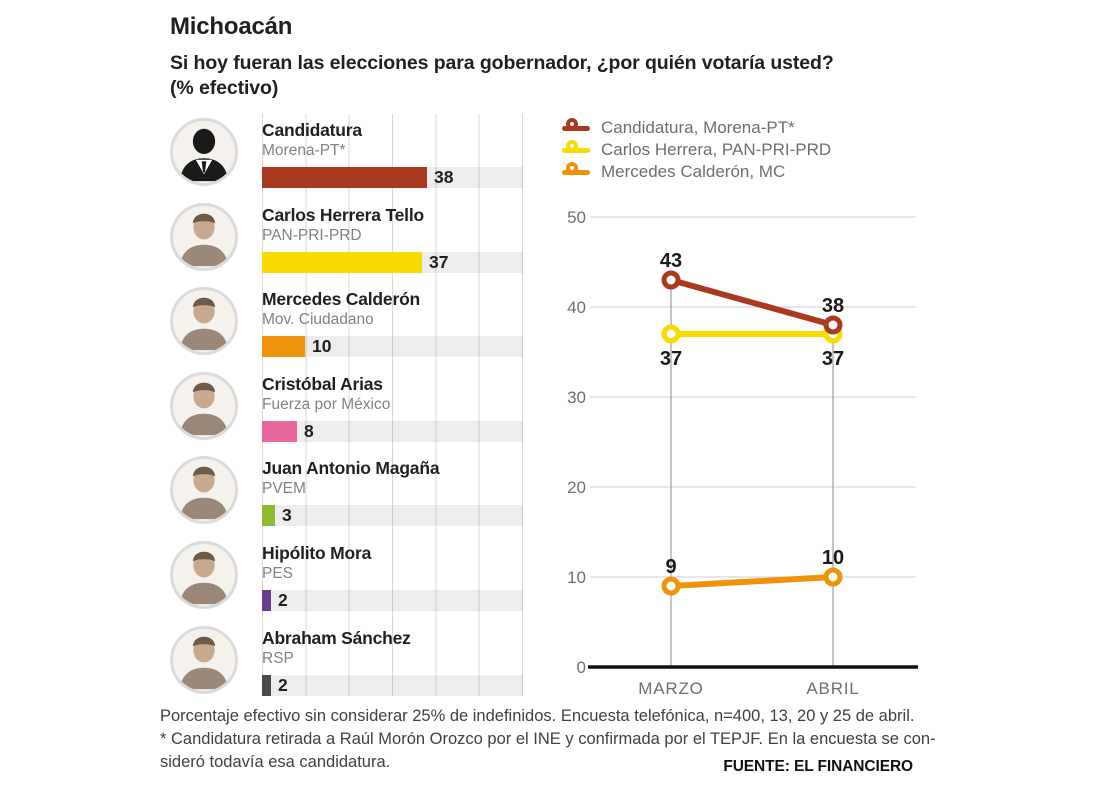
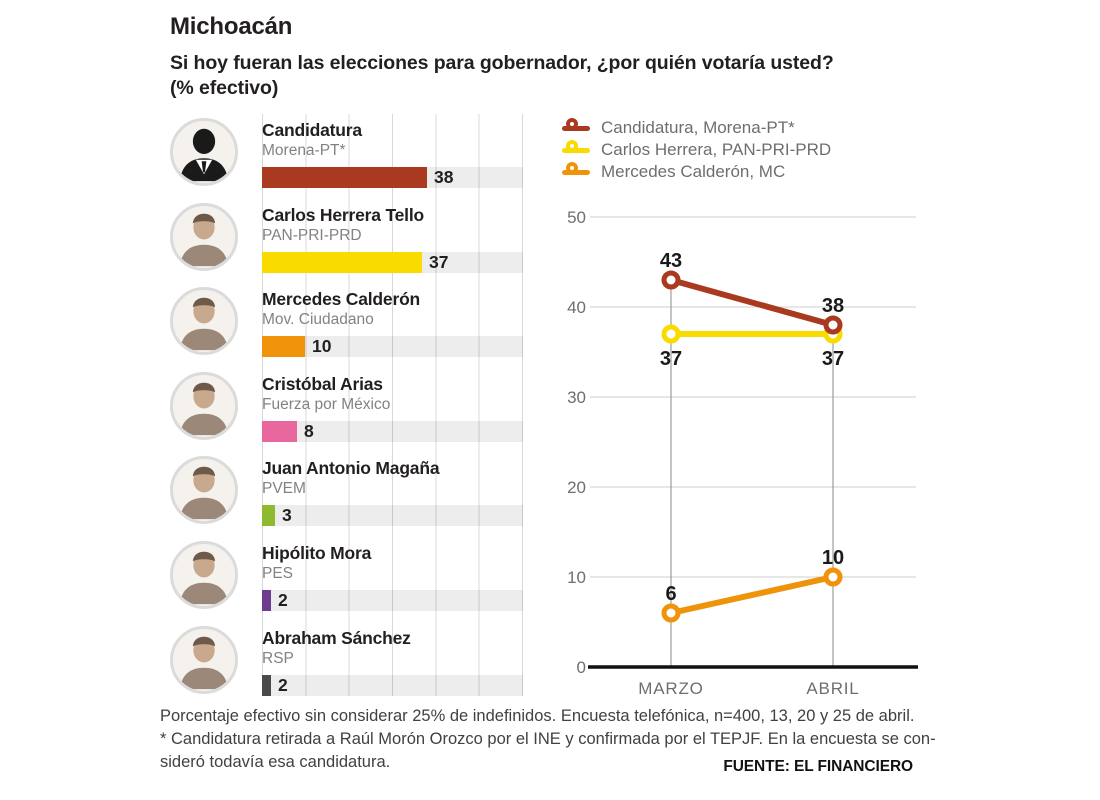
Mercedes Calderón, MC/MARZO: 9 -> 6
